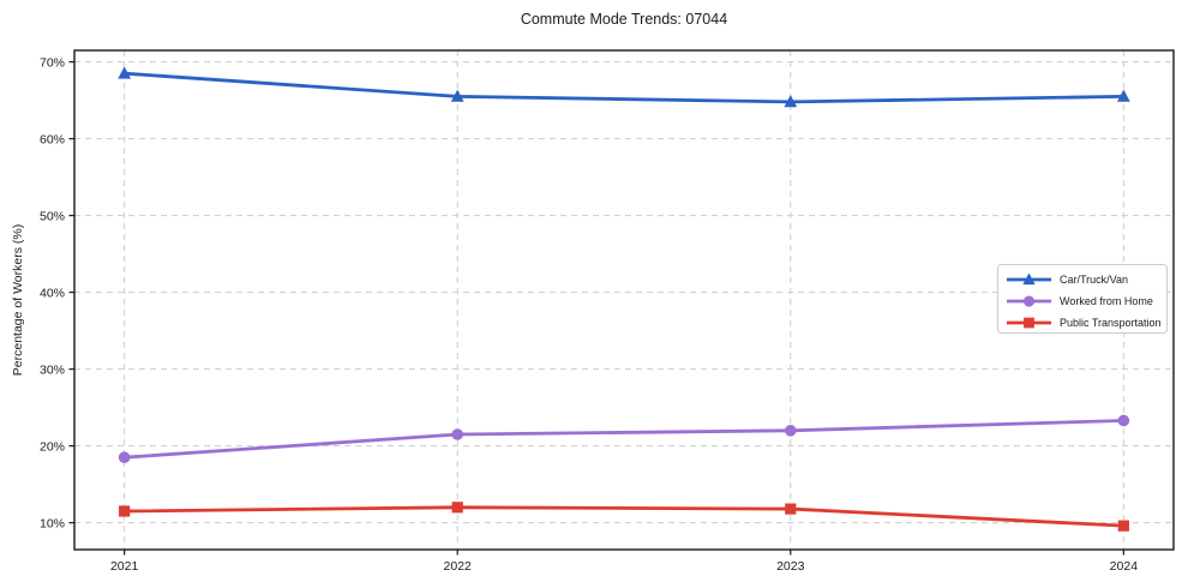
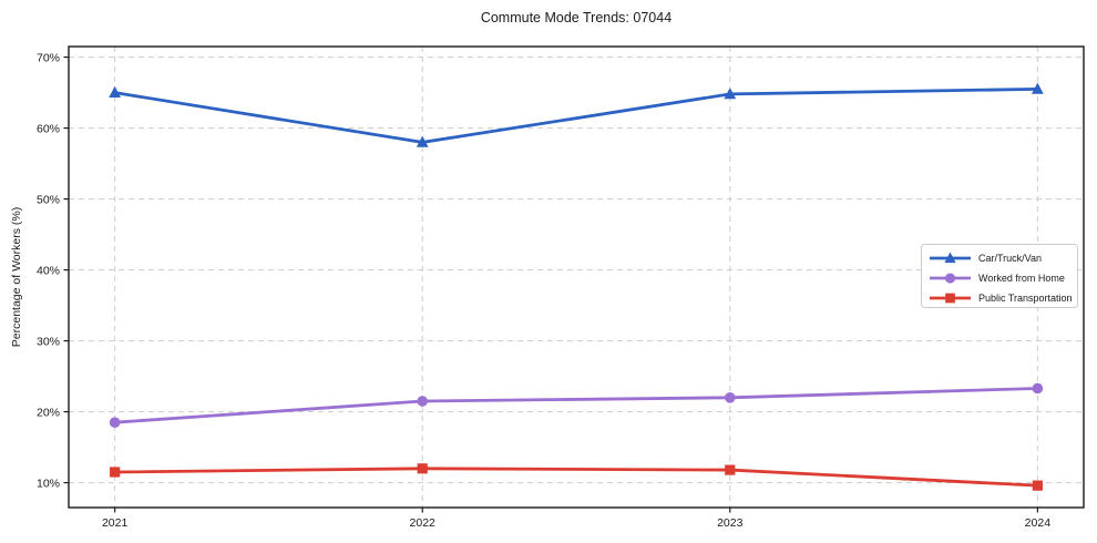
Car/Truck/Van/2021: 68% -> 65%
Car/Truck/Van/2022: 66% -> 58%
